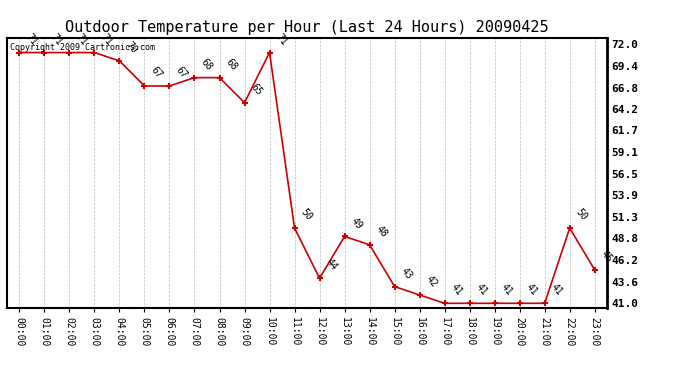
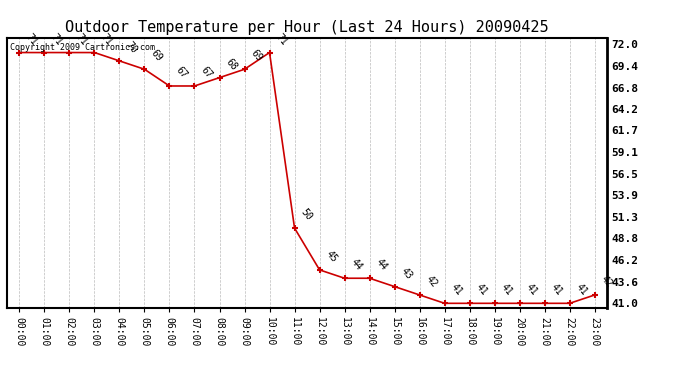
05:00: 67 -> 69
07:00: 68 -> 67
09:00: 65 -> 69
12:00: 44 -> 45
13:00: 49 -> 44
14:00: 48 -> 44
22:00: 50 -> 41
23:00: 45 -> 42
